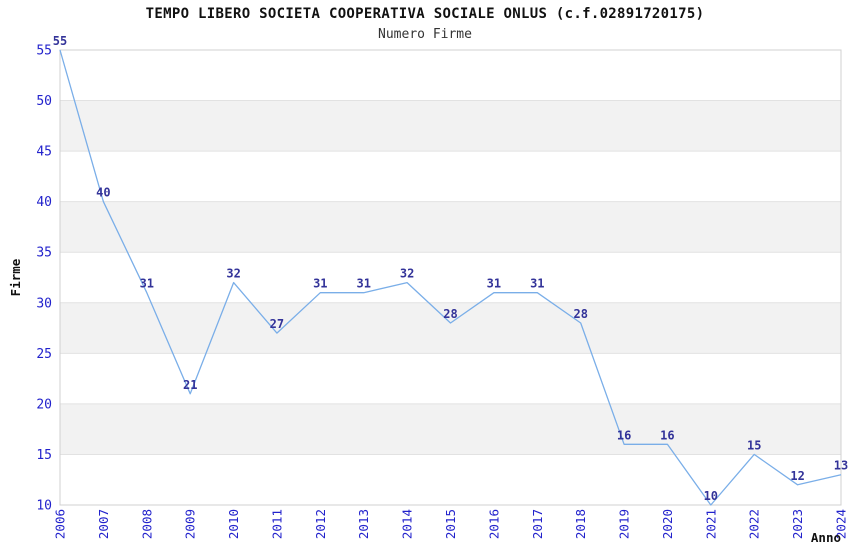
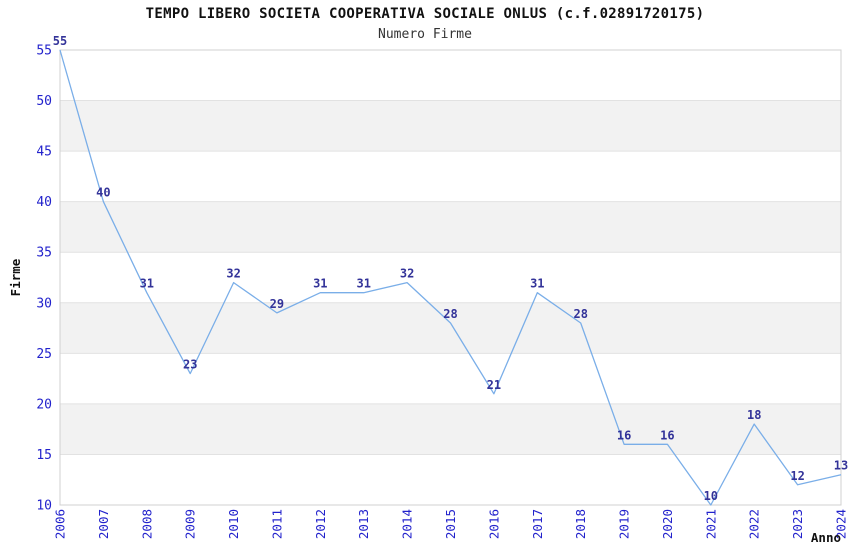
2009: 21 -> 23
2011: 27 -> 29
2016: 31 -> 21
2022: 15 -> 18
